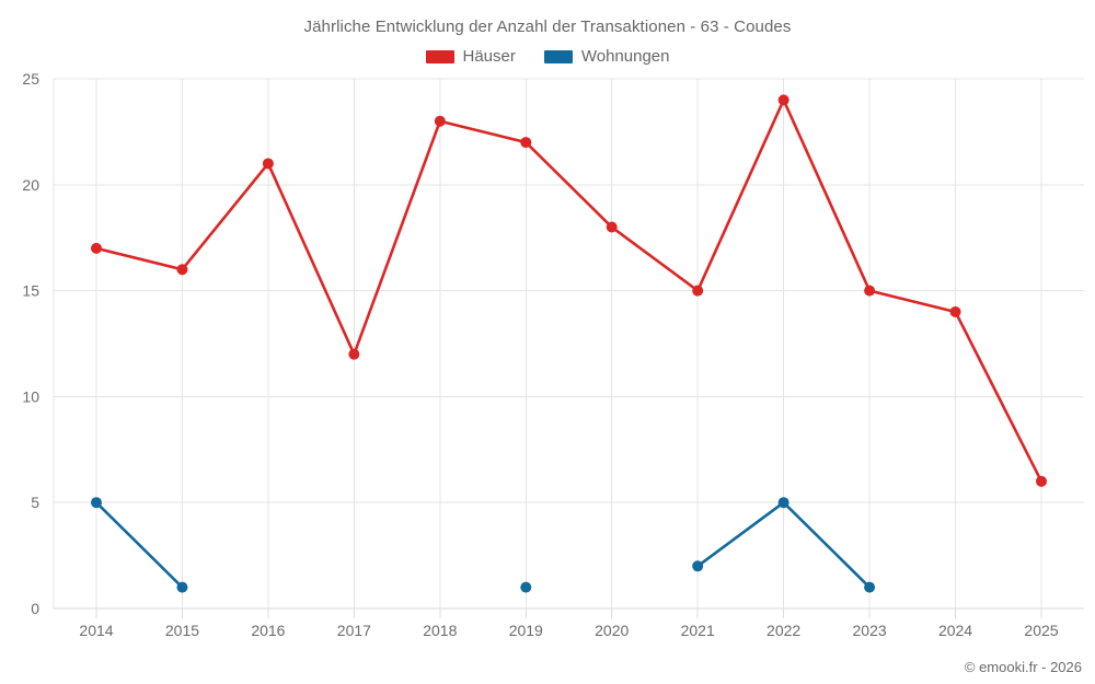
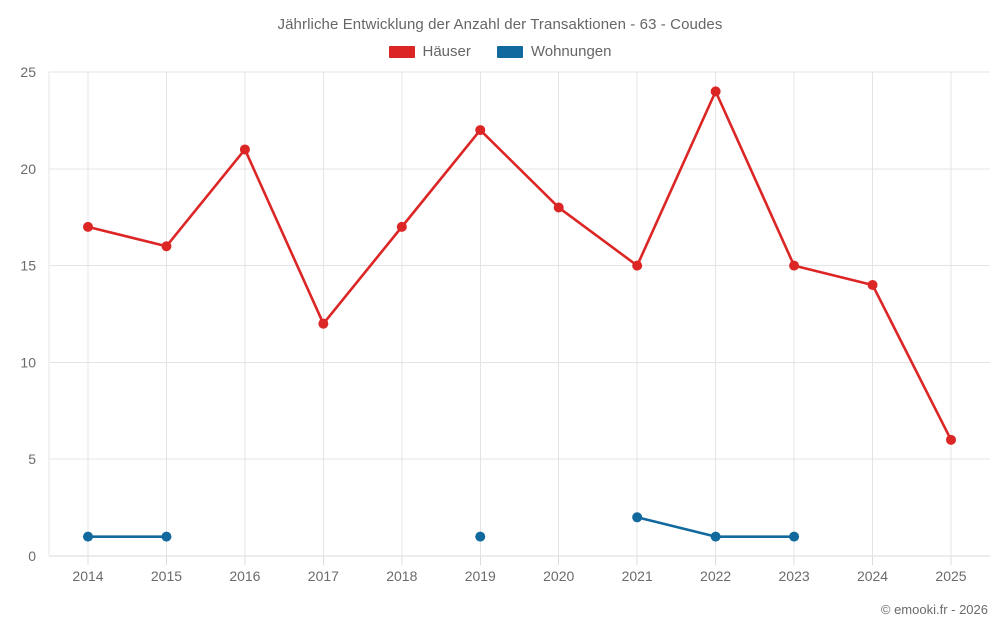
Wohnungen/2014: 5 -> 1
Häuser/2018: 23 -> 17
Wohnungen/2022: 5 -> 1
